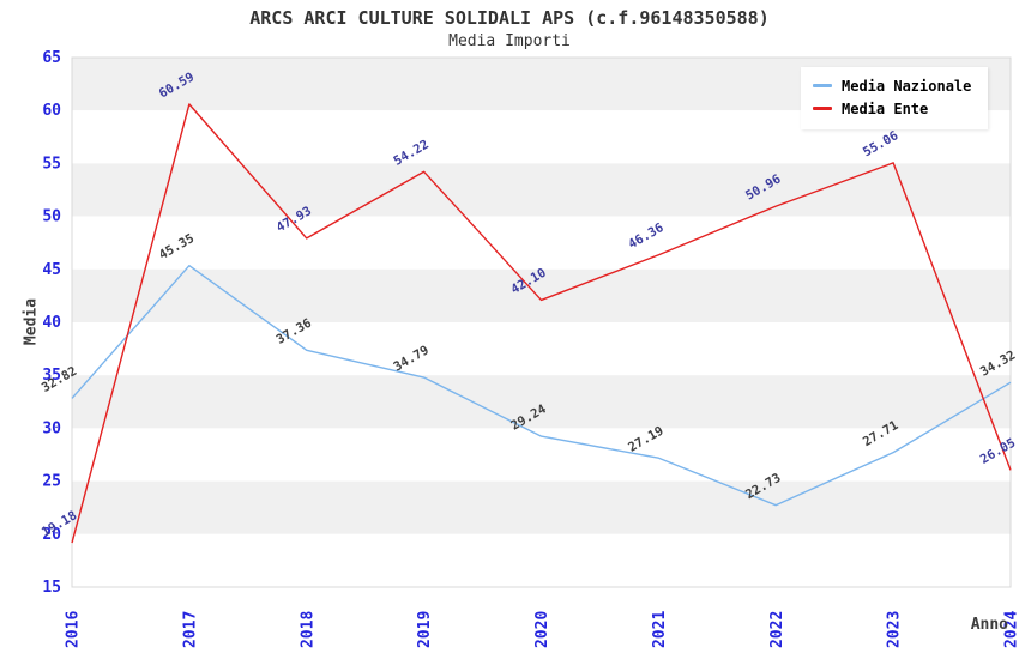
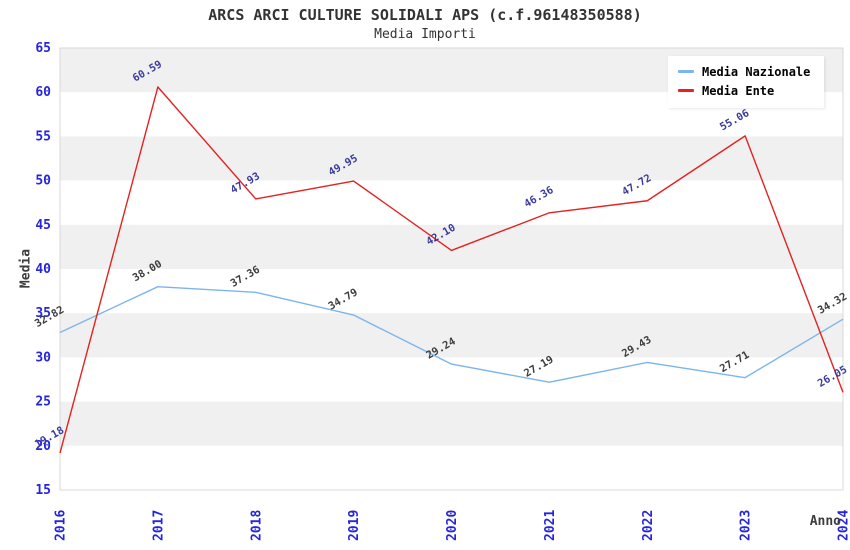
Media Nazionale/2017: 45.35 -> 38.00
Media Ente/2019: 54.22 -> 49.95
Media Nazionale/2022: 22.73 -> 29.43
Media Ente/2022: 50.96 -> 47.72
